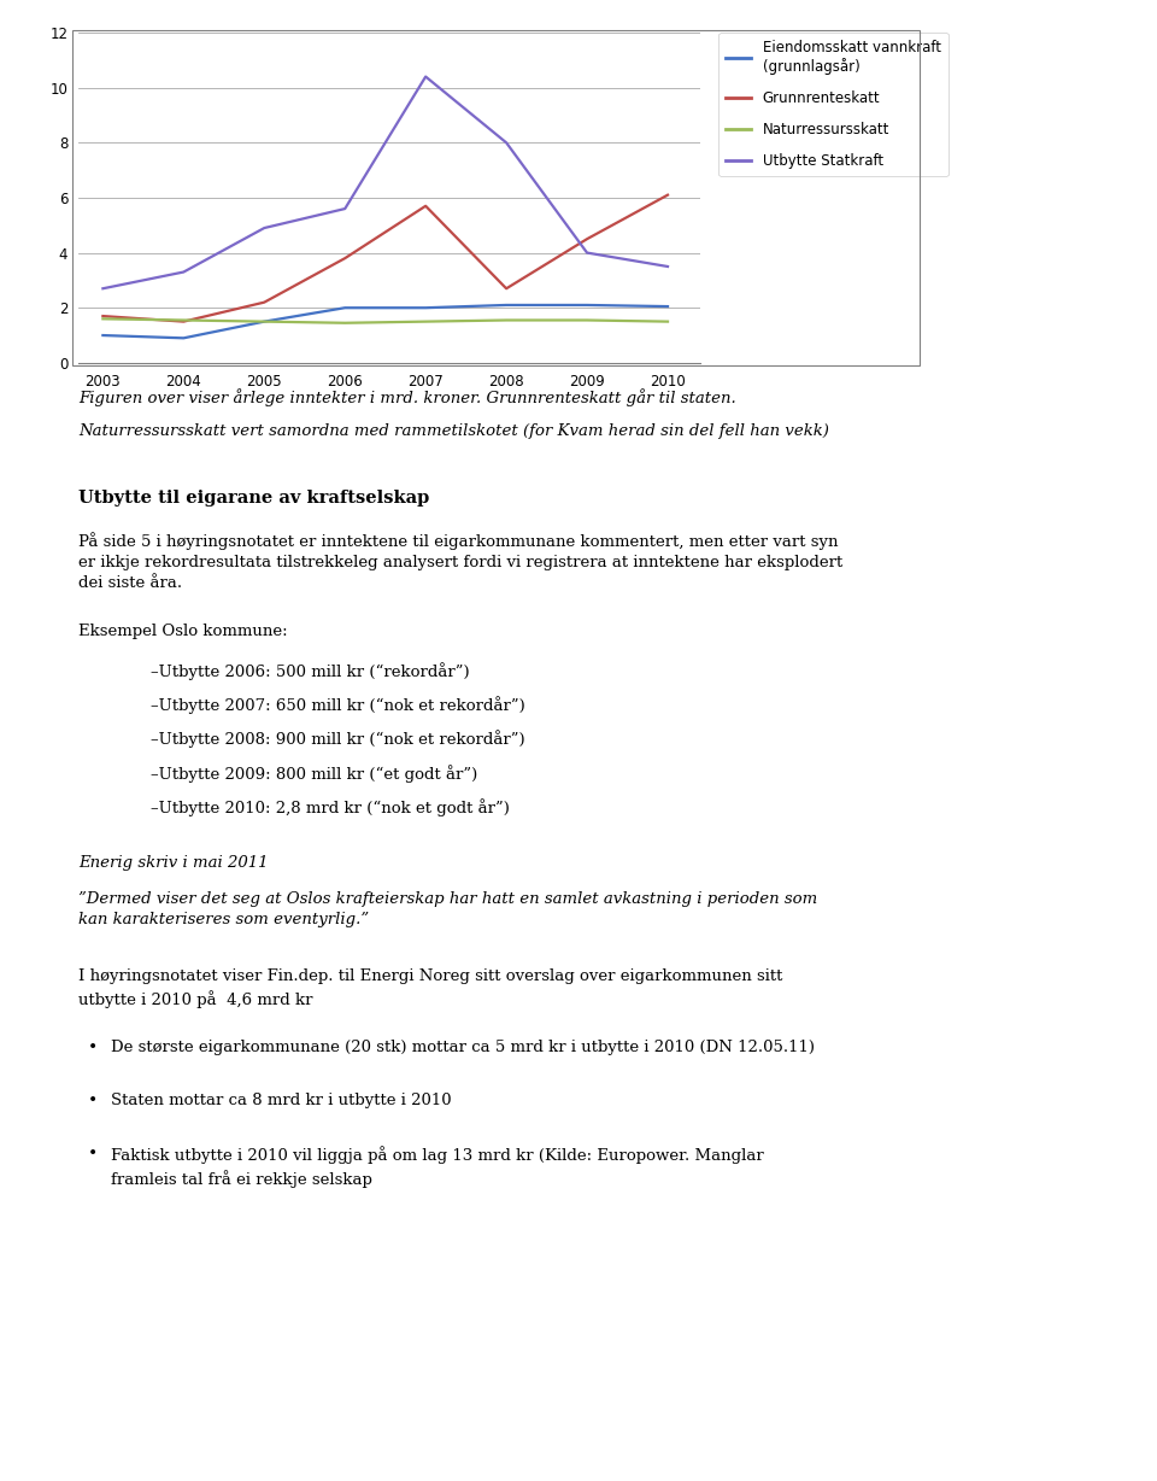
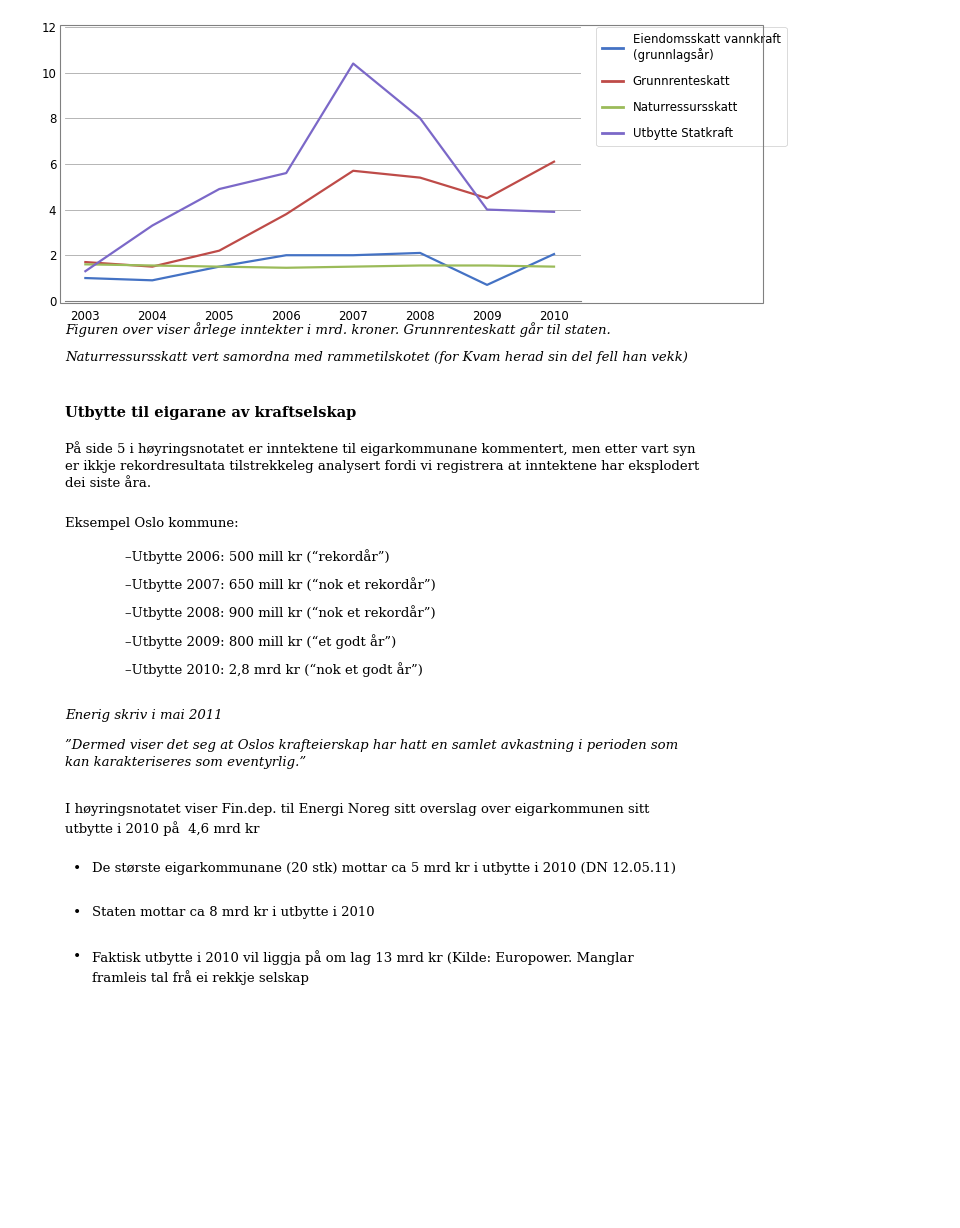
Utbytte Statkraft/2003: 2.7 -> 1.3
Grunnrenteskatt/2008: 2.7 -> 5.4
Eiendomsskatt vannkraft (grunnlagsår)/2009: 2.10 -> 0.70
Utbytte Statkraft/2010: 3.5 -> 3.9
